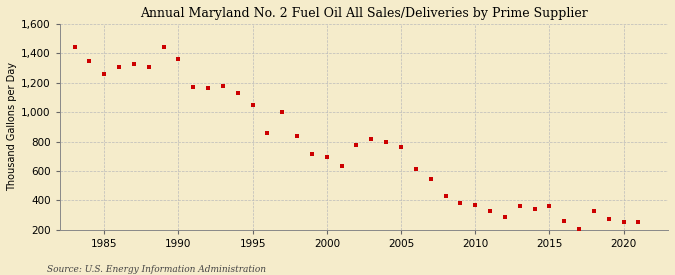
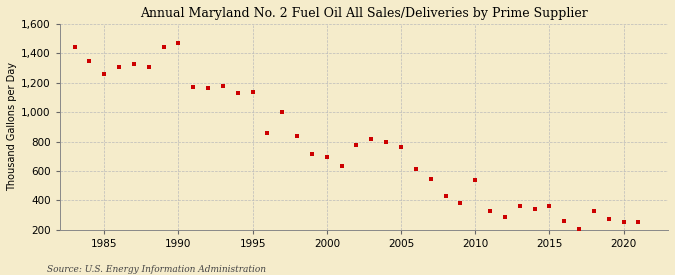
1990: 1,360 -> 1,470
1995: 1,050 -> 1,140
2010: 370 -> 540
